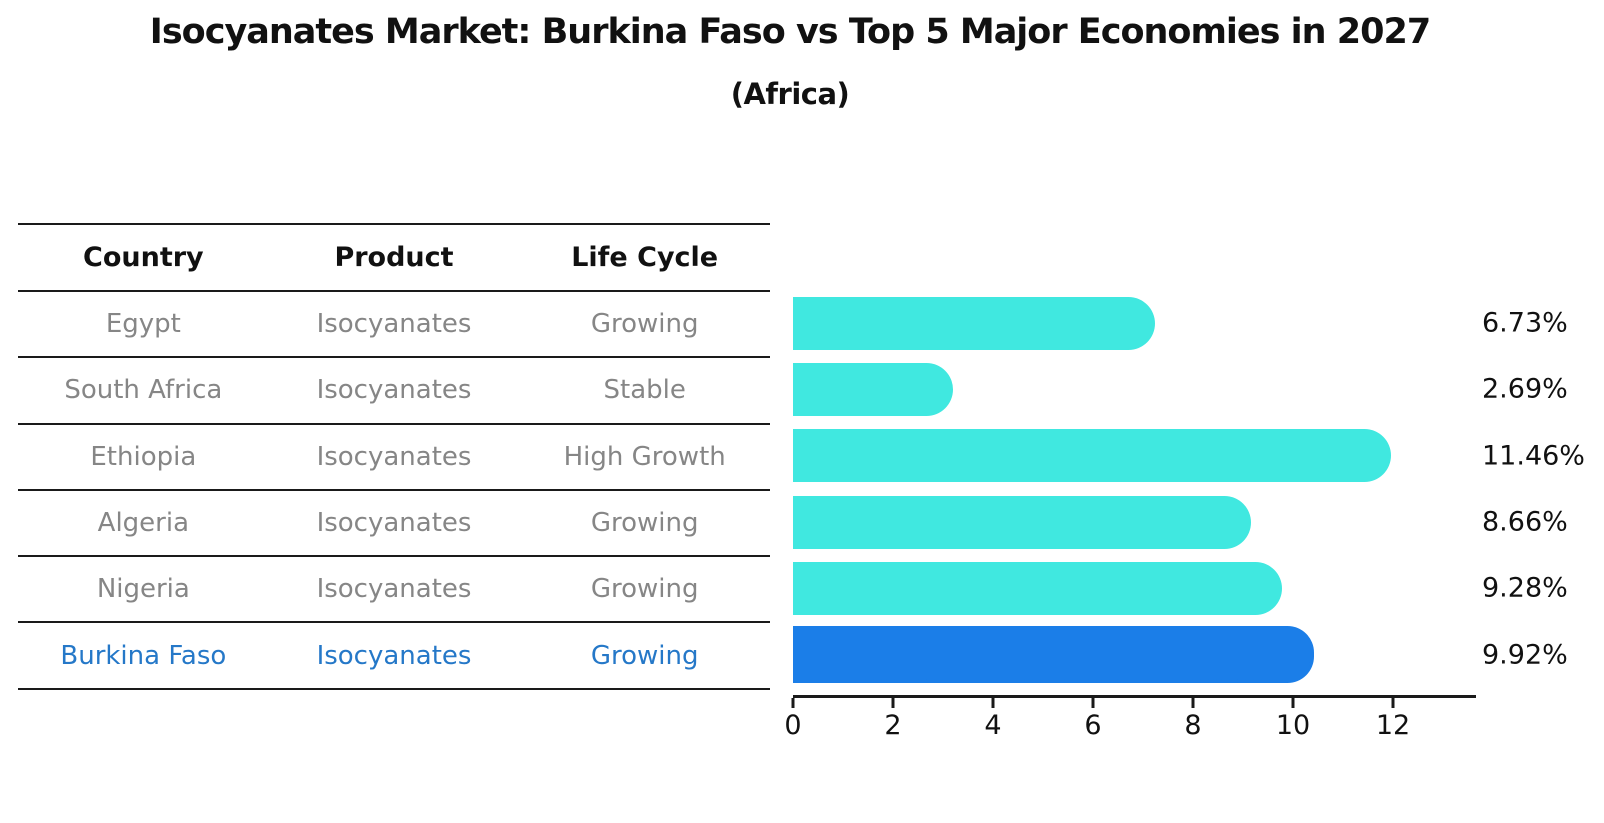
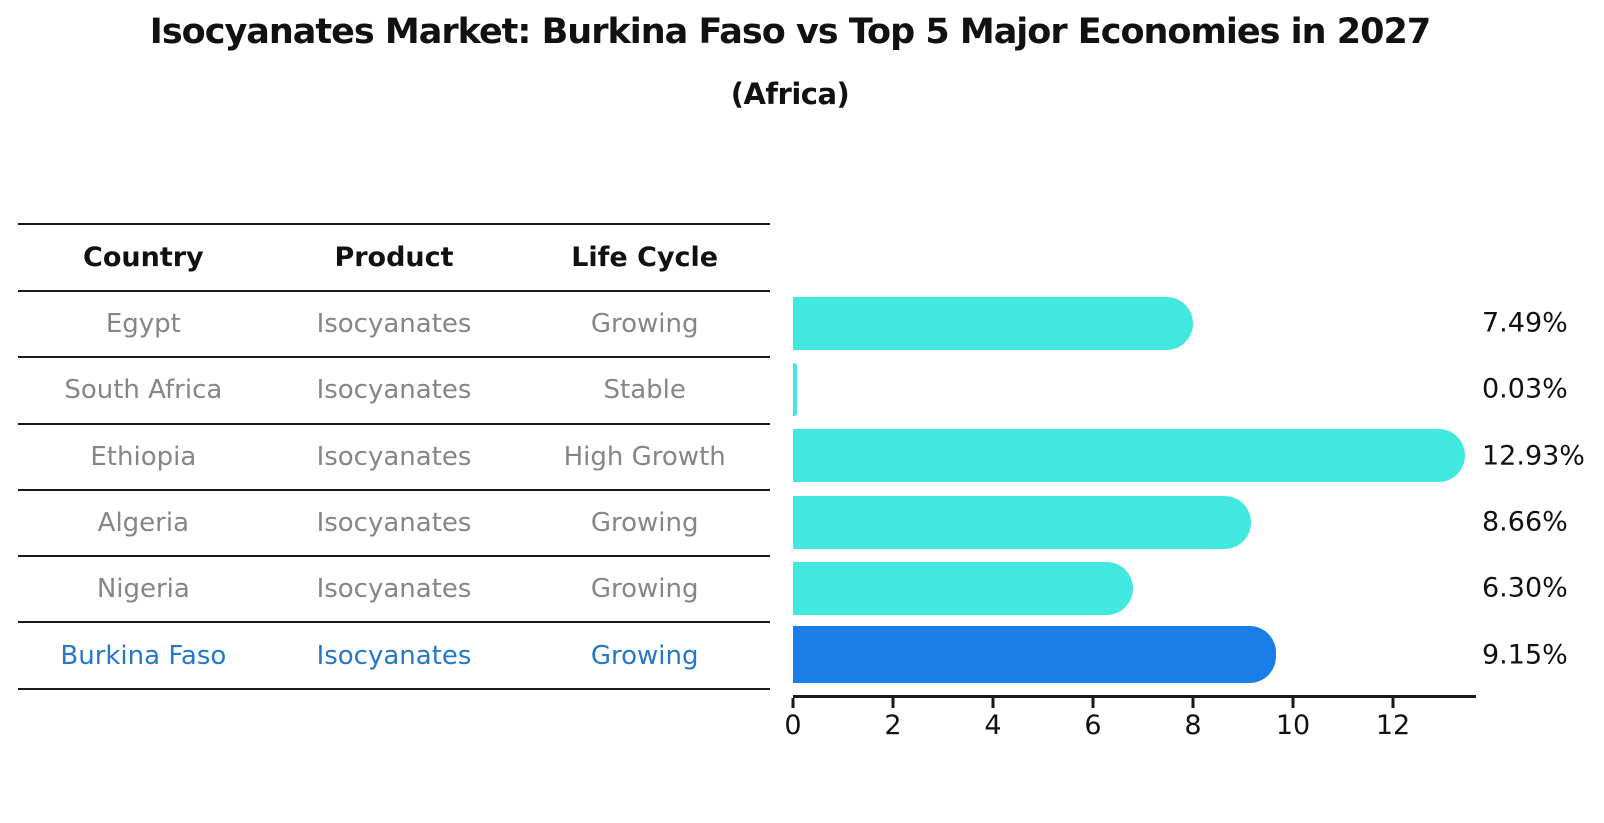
Egypt: 6.73% -> 7.49%
South Africa: 2.69% -> 0.03%
Ethiopia: 11.46% -> 12.93%
Nigeria: 9.28% -> 6.30%
Burkina Faso: 9.92% -> 9.15%
